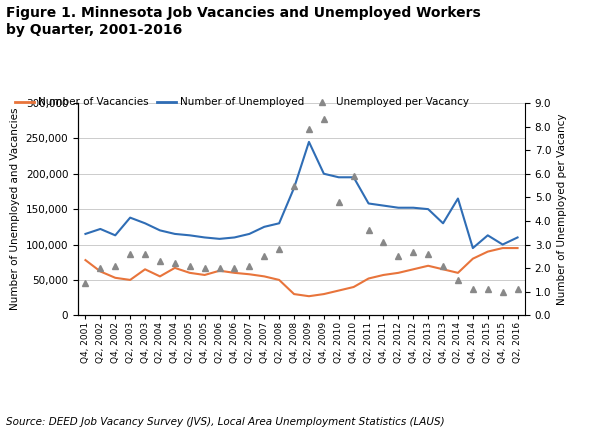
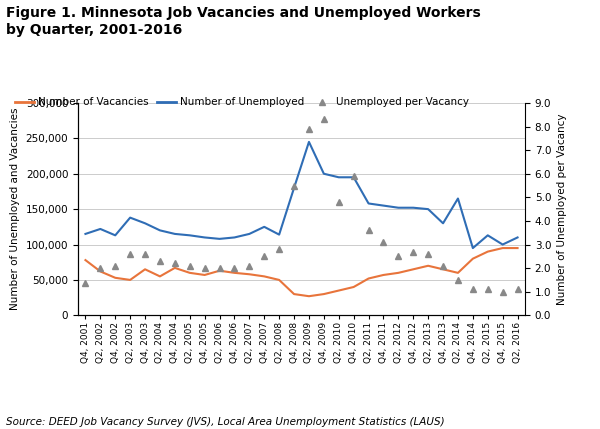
Number of Unemployed/Q2, 2008: 130,000 -> 114,000
